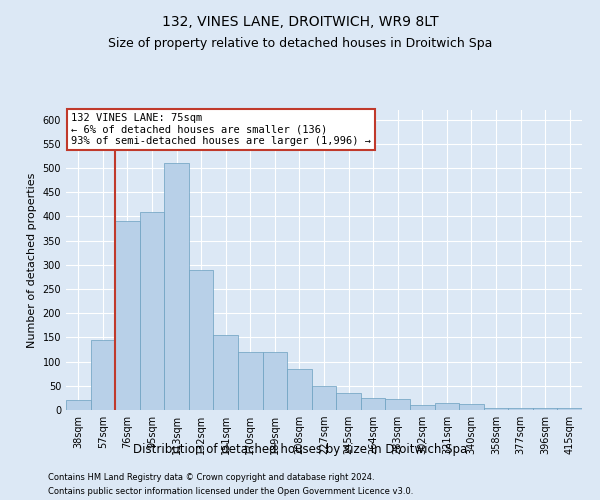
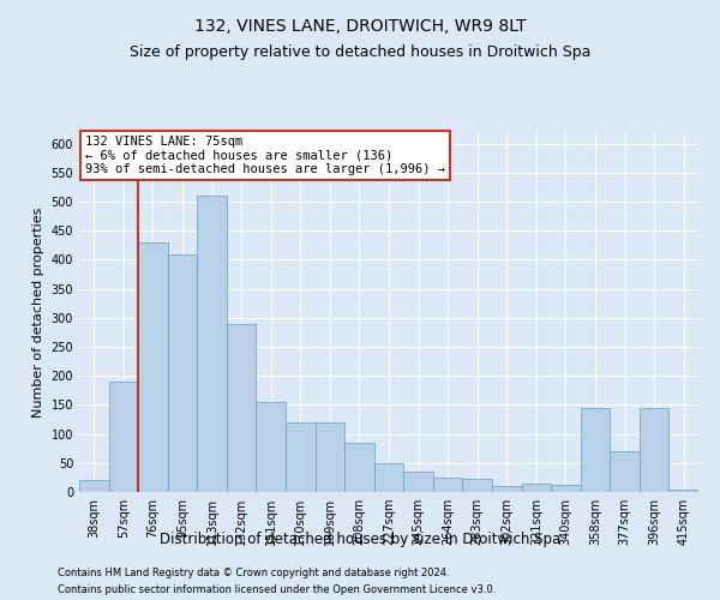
57sqm: 145 -> 190
76sqm: 390 -> 430
358sqm: 5 -> 145
377sqm: 5 -> 70
396sqm: 5 -> 145
